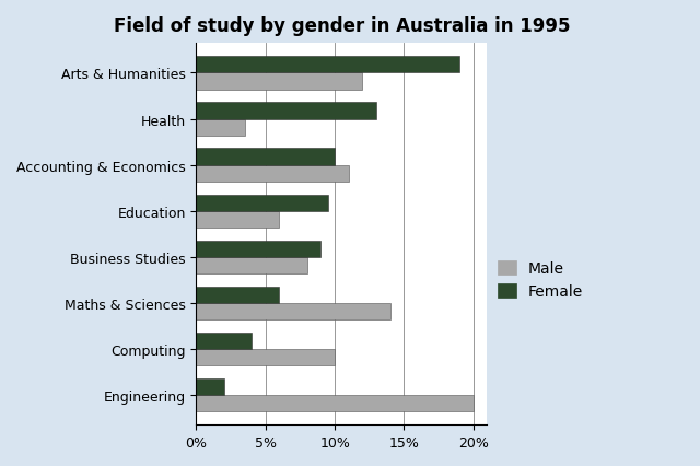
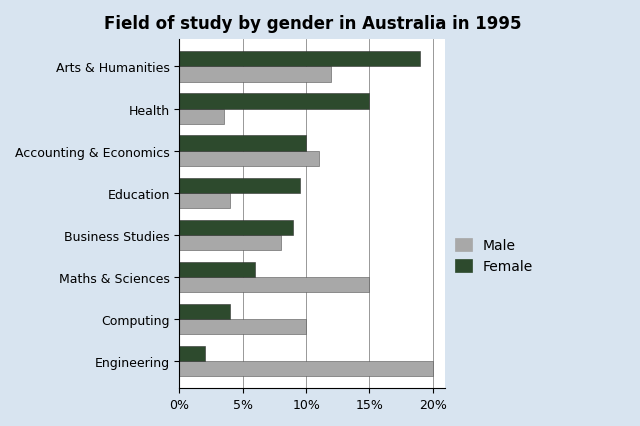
Female/Health: 13.0% -> 15.0%
Male/Education: 6.0% -> 4.0%
Male/Maths & Sciences: 14.0% -> 15.0%
